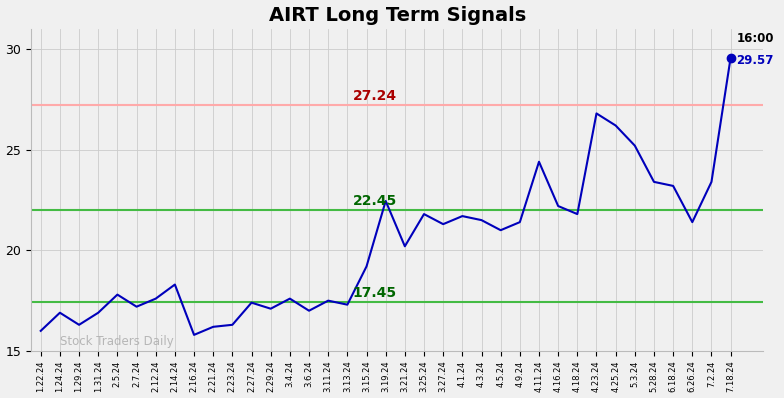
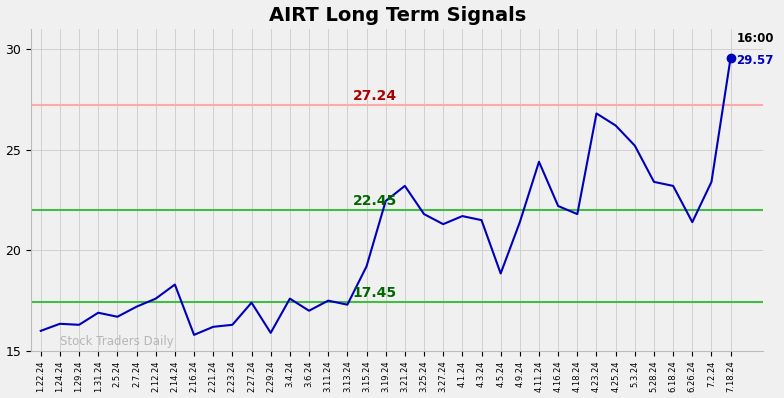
1.24.24: 16.90 -> 16.35
2.5.24: 17.80 -> 16.70
2.29.24: 17.10 -> 15.90
3.21.24: 20.20 -> 23.20
4.5.24: 21.00 -> 18.85
